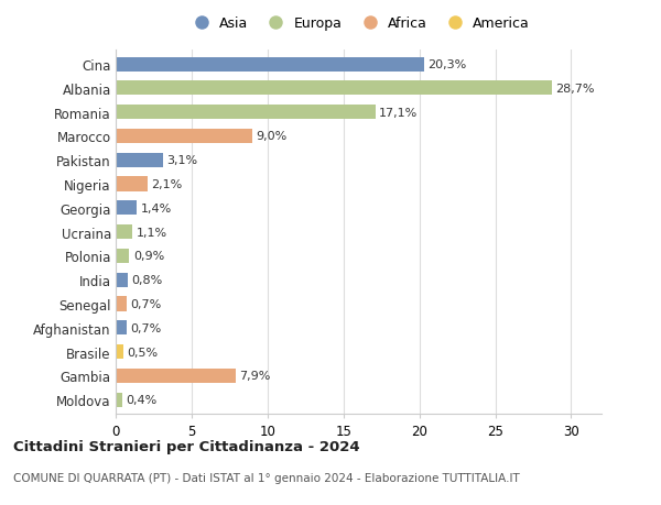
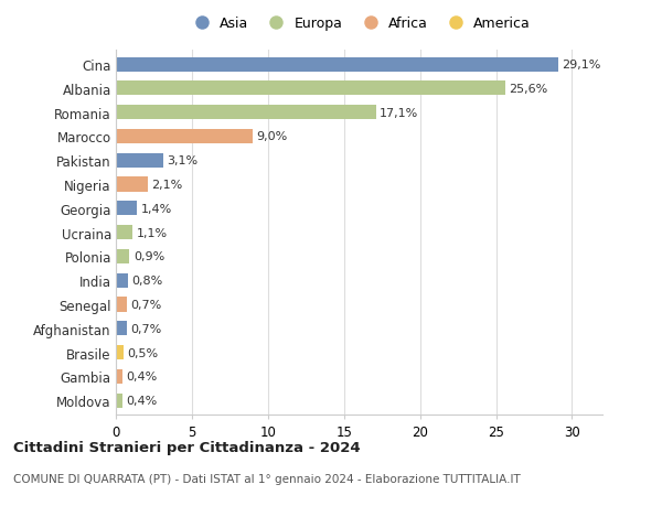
Cina: 20,3% -> 29,1%
Albania: 28,7% -> 25,6%
Gambia: 7,9% -> 0,4%
